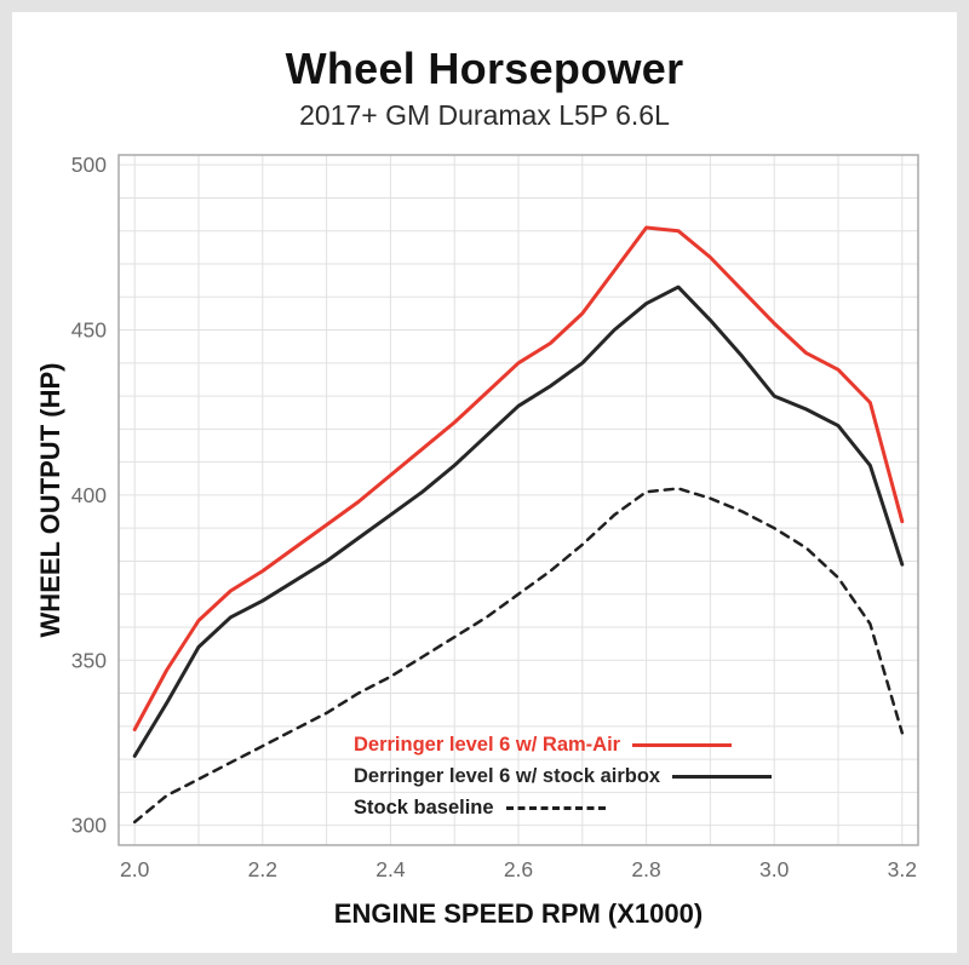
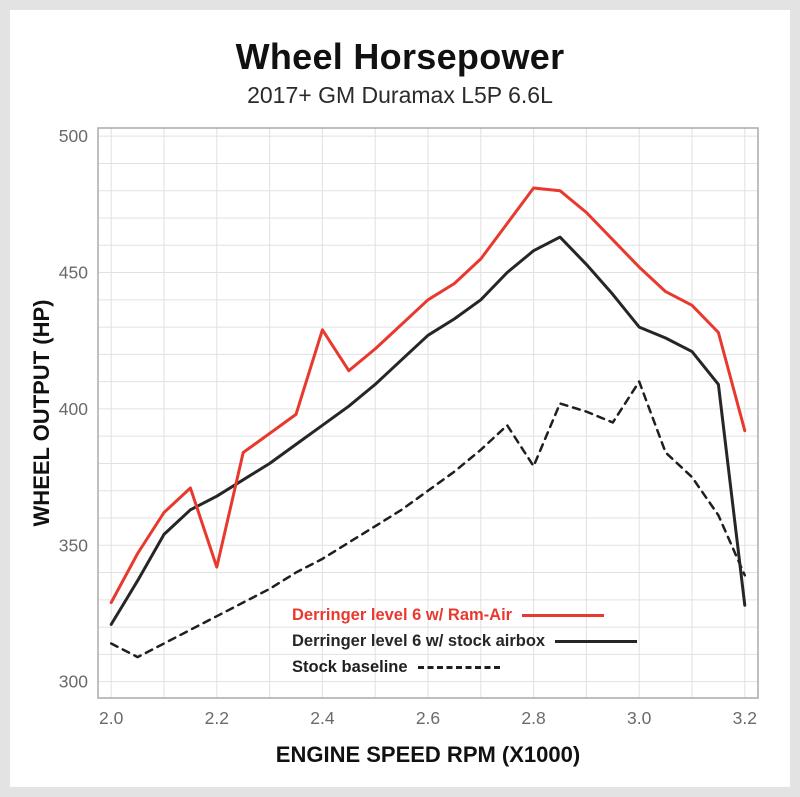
Stock baseline/2.0: 301 -> 314
Derringer level 6 w/ Ram-Air/2.2: 377 -> 342
Derringer level 6 w/ Ram-Air/2.4: 406 -> 429
Stock baseline/2.8: 401 -> 379
Stock baseline/3.0: 390 -> 410
Derringer level 6 w/ stock airbox/3.2: 379 -> 328
Stock baseline/3.2: 328 -> 339
